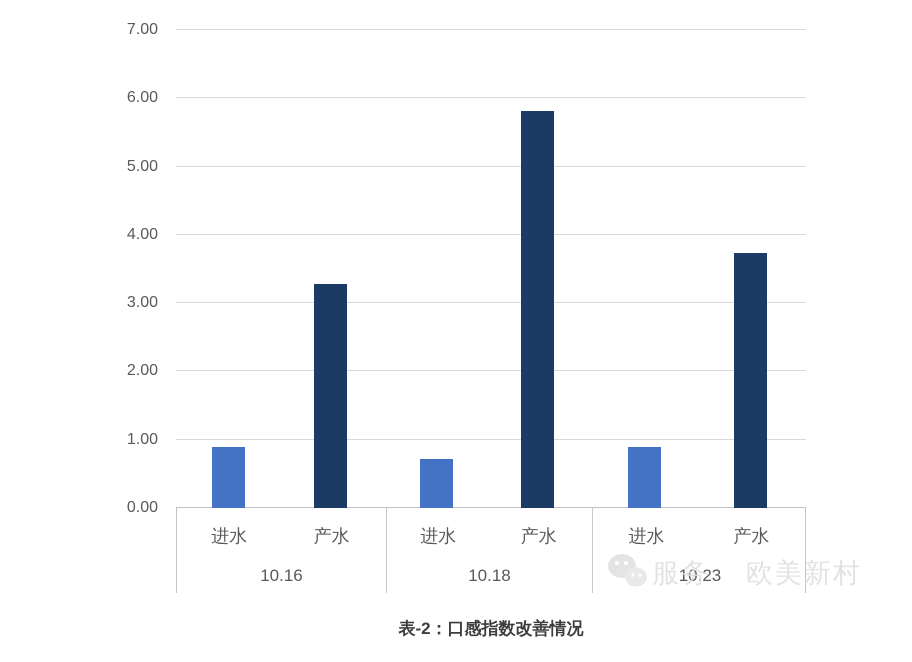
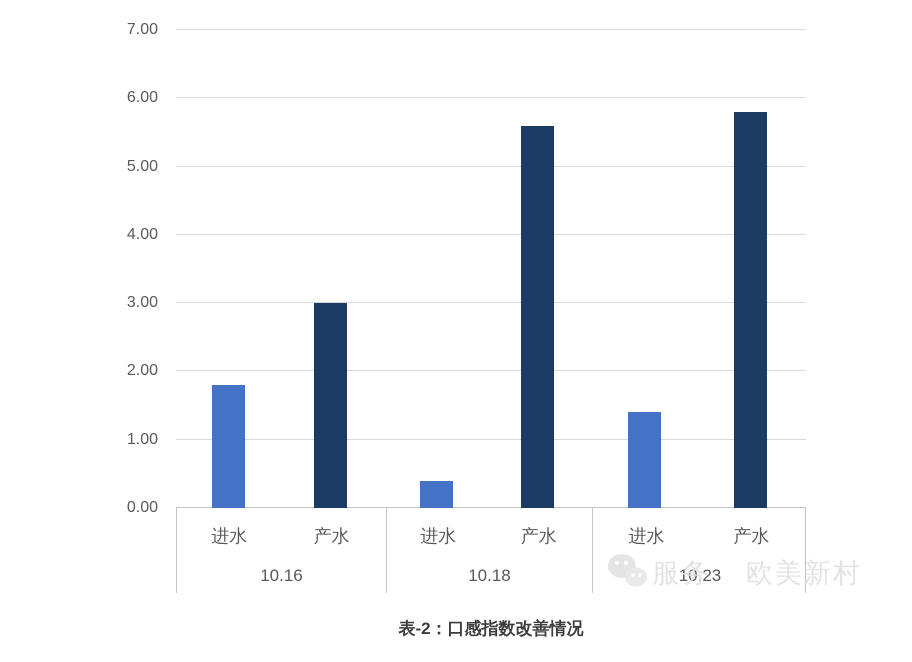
进水/10.16: 0.9 -> 1.8
产水/10.16: 3.3 -> 3.0
进水/10.18: 0.7 -> 0.4
产水/10.18: 5.8 -> 5.6
进水/10.23: 0.9 -> 1.4
产水/10.23: 3.7 -> 5.8
